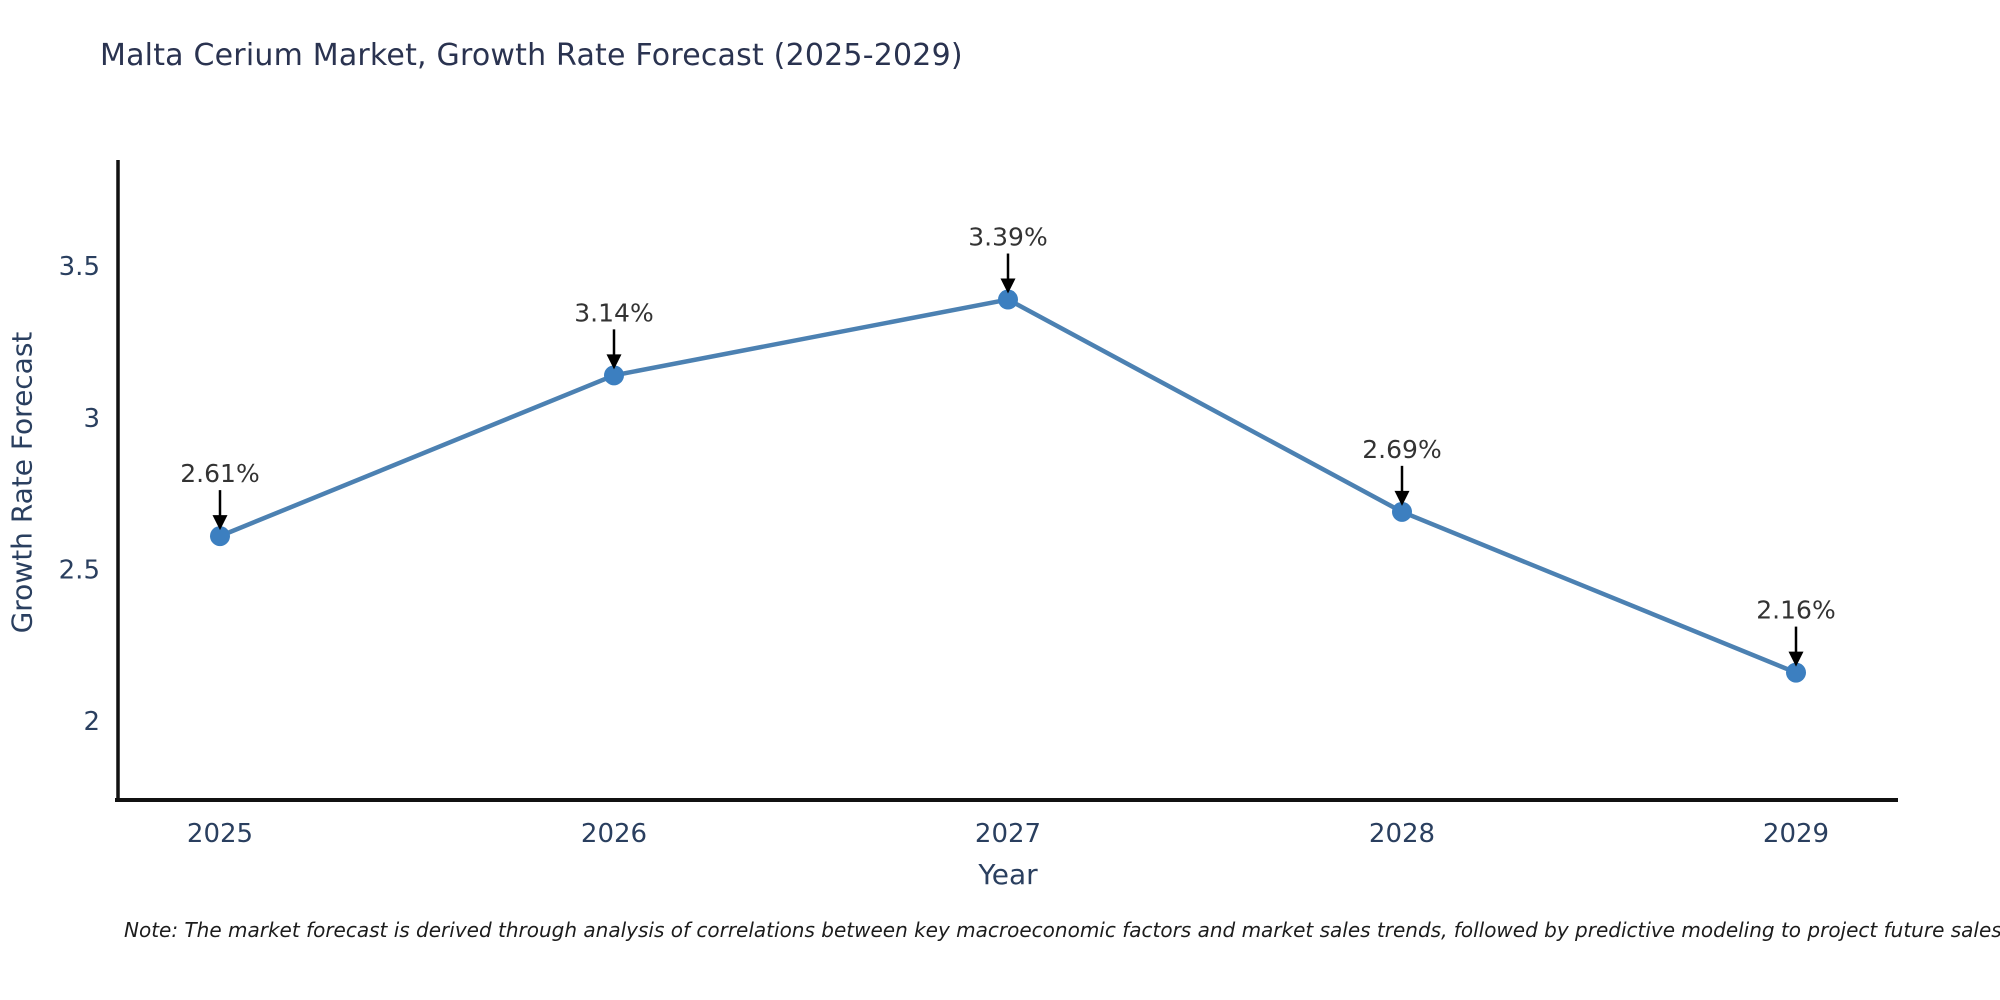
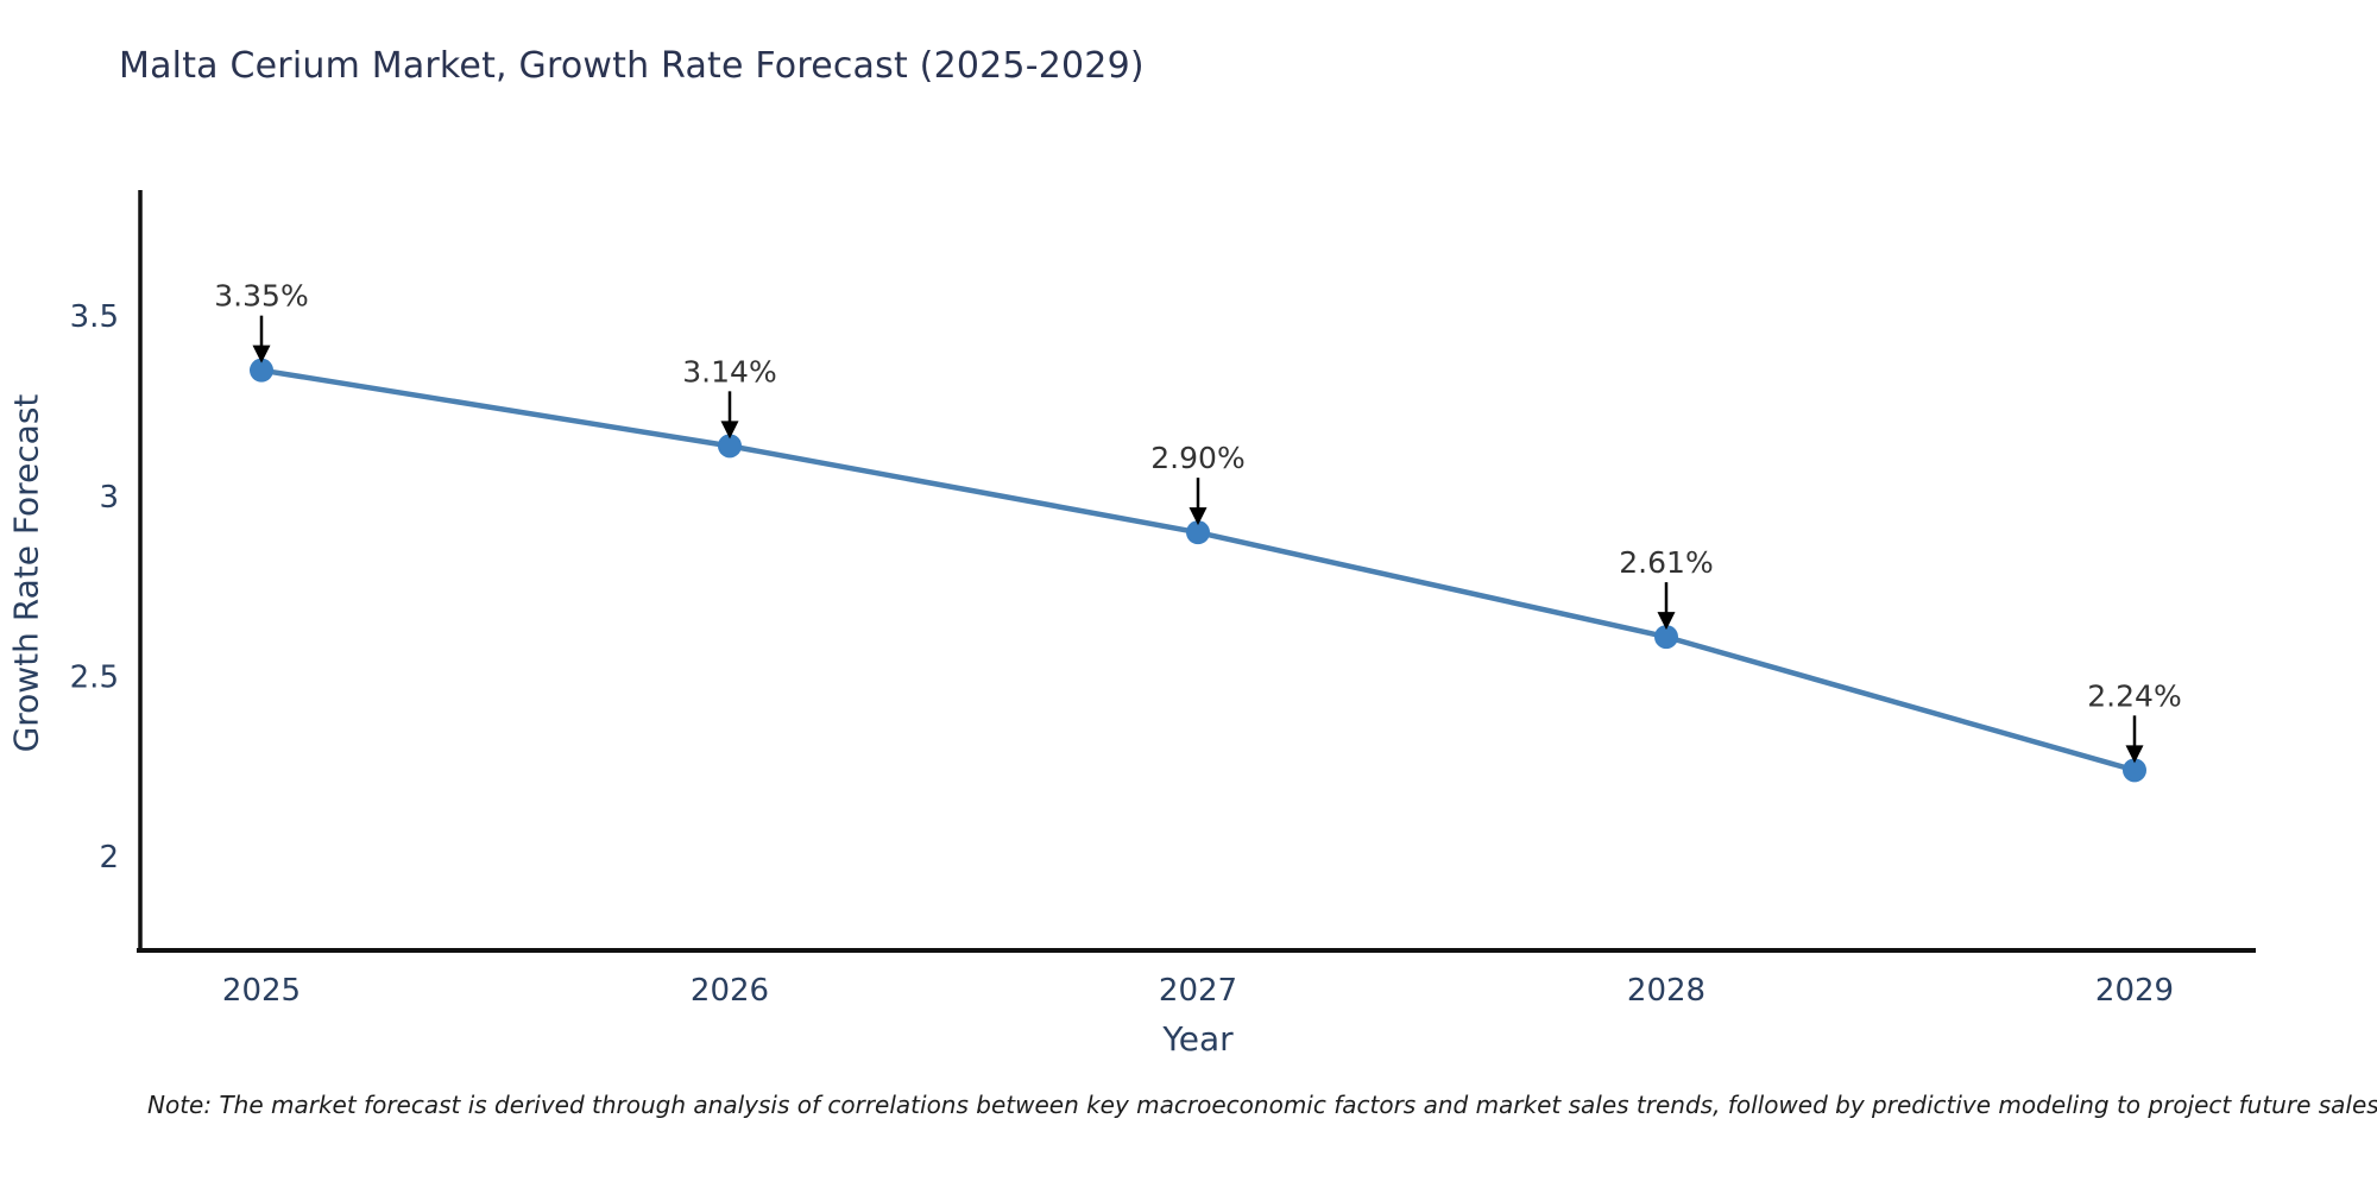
2025: 2.61% -> 3.35%
2027: 3.39% -> 2.90%
2028: 2.69% -> 2.61%
2029: 2.16% -> 2.24%
